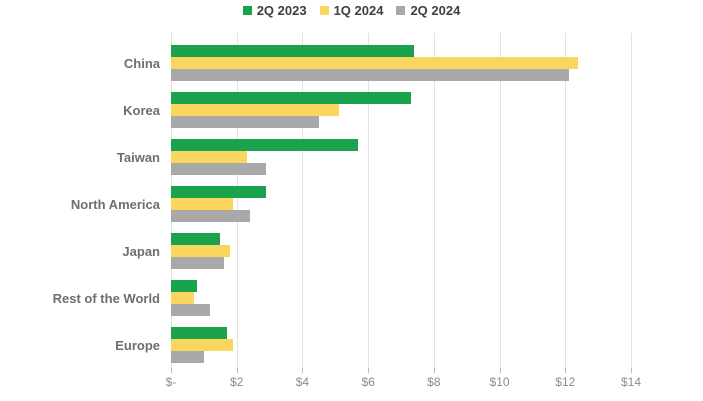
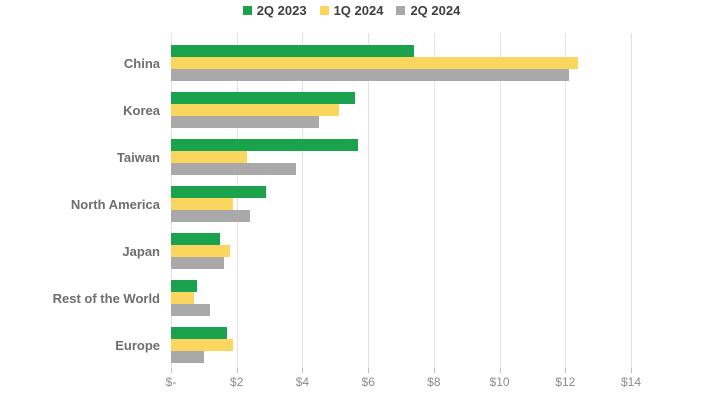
2Q 2023/Korea: $7.3 -> $5.6
2Q 2024/Taiwan: $2.9 -> $3.8
